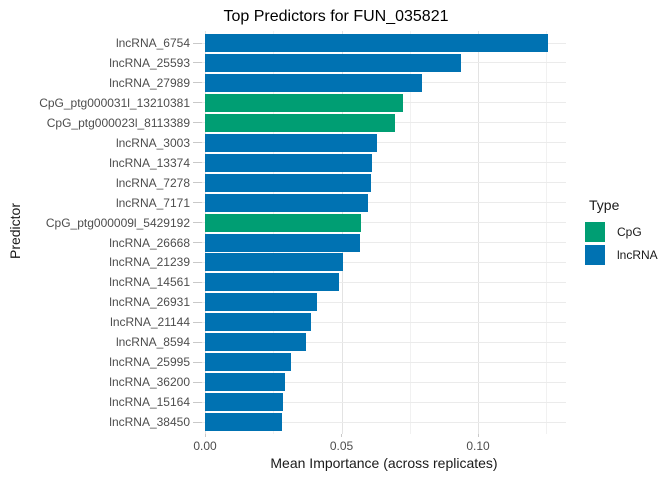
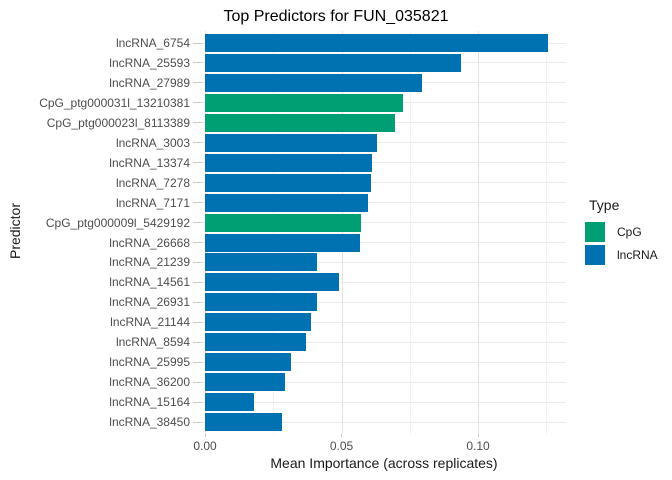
lncRNA_21239: 0.051 -> 0.041
lncRNA_15164: 0.028 -> 0.018
